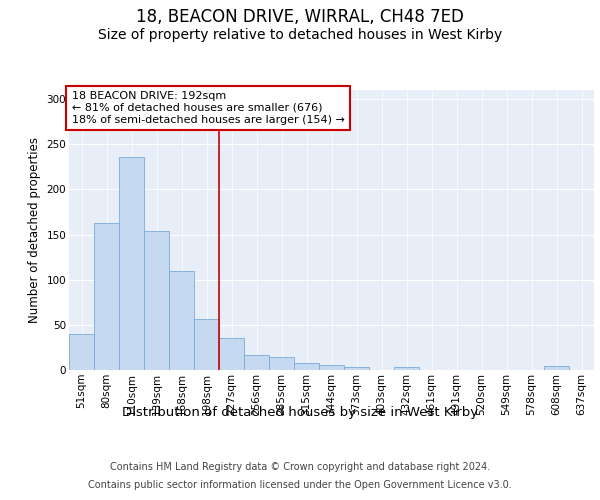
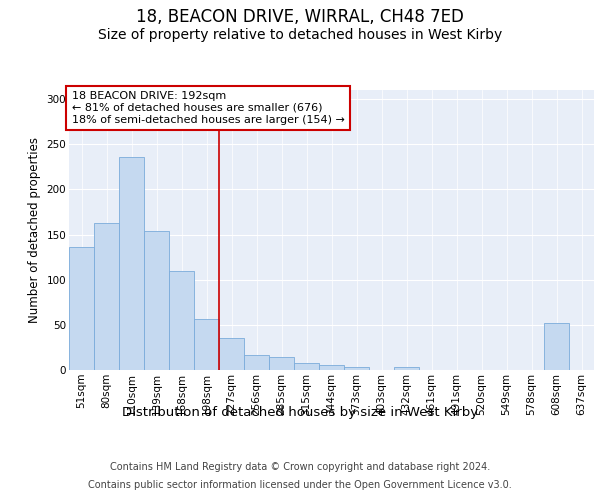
51sqm: 40 -> 136
608sqm: 4 -> 52
